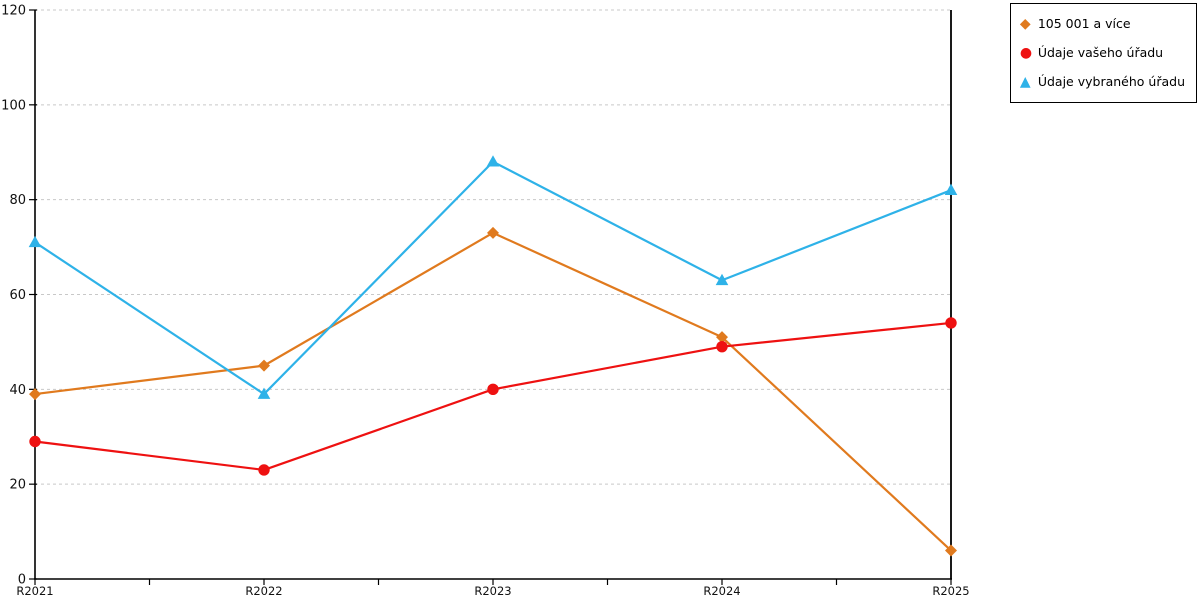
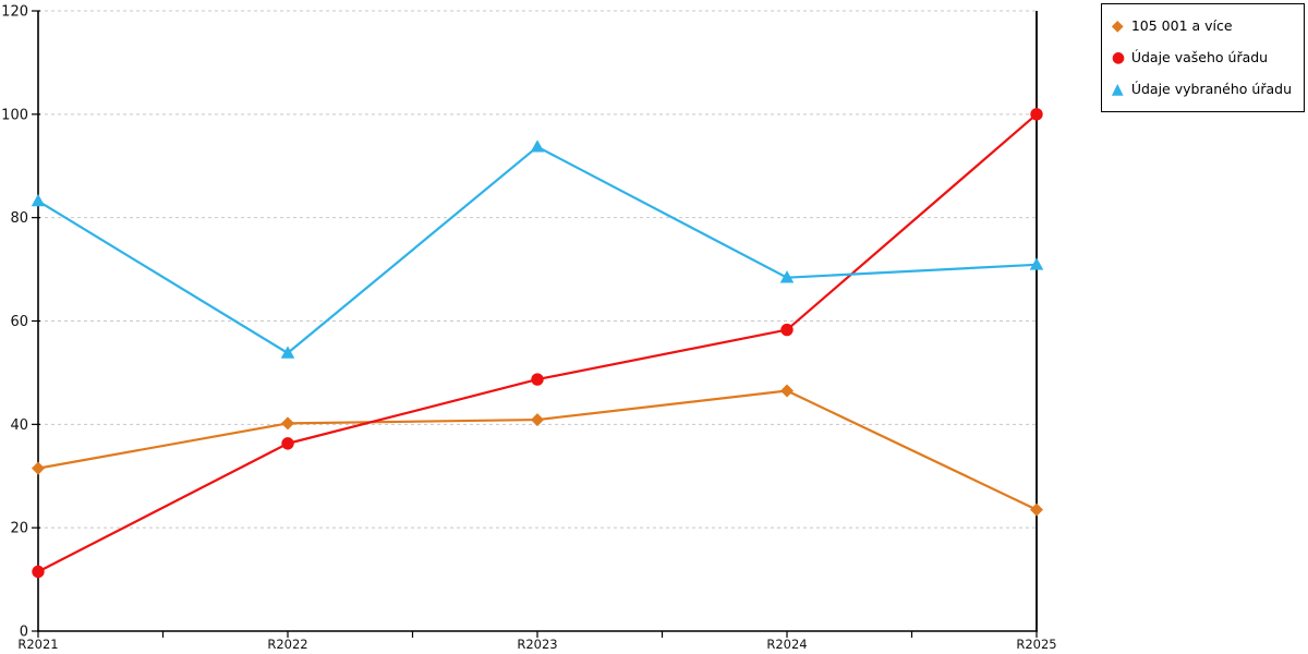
105 001 a více/R2021: 39 -> 32
Údaje vašeho úřadu/R2021: 29 -> 12
Údaje vybraného úřadu/R2021: 71 -> 83
105 001 a více/R2022: 45 -> 40
Údaje vašeho úřadu/R2022: 23 -> 36
Údaje vybraného úřadu/R2022: 39 -> 54
105 001 a více/R2023: 73 -> 41
Údaje vašeho úřadu/R2023: 40 -> 49
Údaje vybraného úřadu/R2023: 88 -> 94
105 001 a více/R2024: 51 -> 46
Údaje vašeho úřadu/R2024: 49 -> 58
Údaje vybraného úřadu/R2024: 63 -> 68
105 001 a více/R2025: 6 -> 24
Údaje vašeho úřadu/R2025: 54 -> 100
Údaje vybraného úřadu/R2025: 82 -> 71
